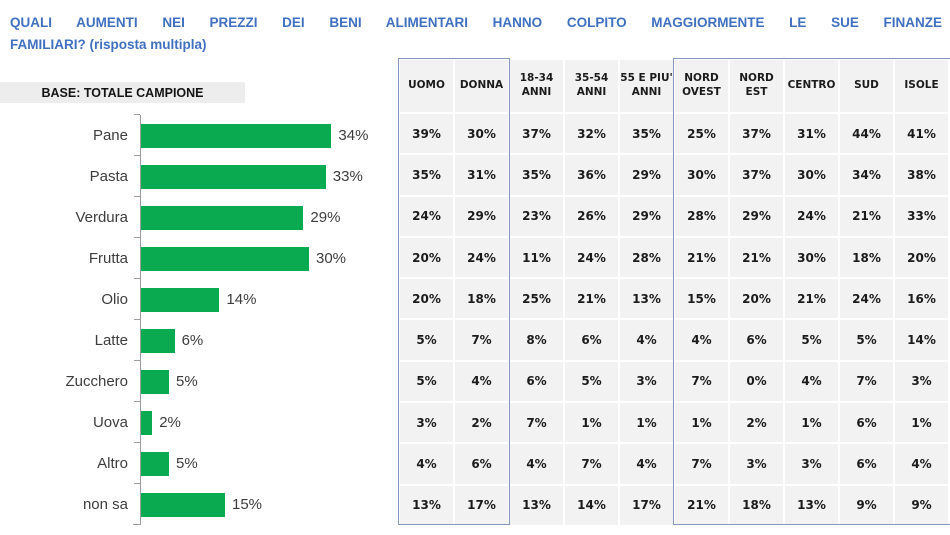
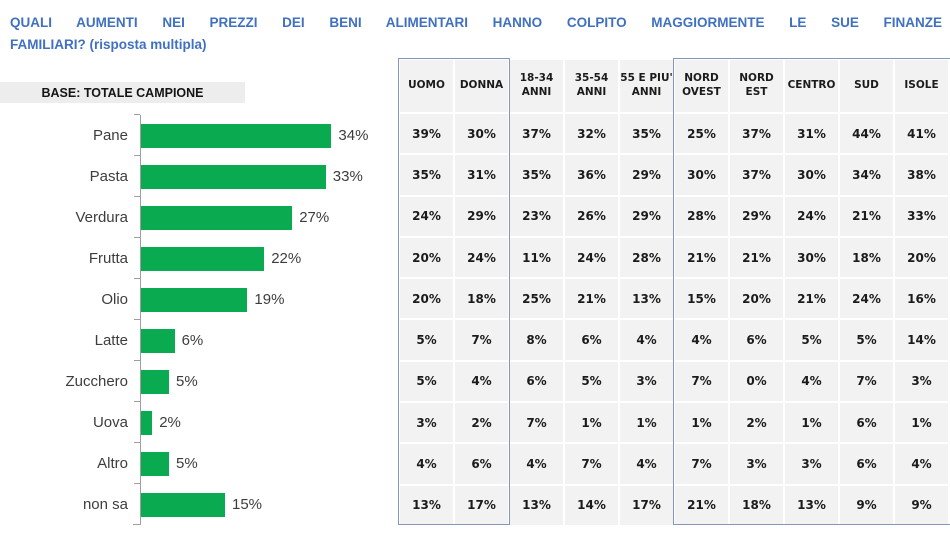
Verdura: 29% -> 27%
Frutta: 30% -> 22%
Olio: 14% -> 19%
